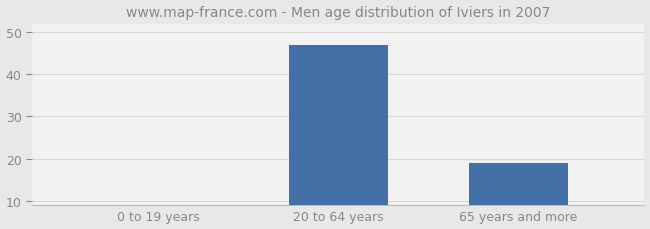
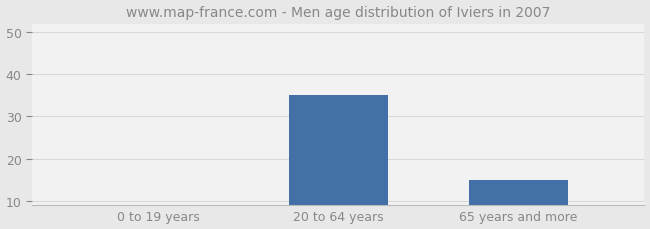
20 to 64 years: 47 -> 35
65 years and more: 19 -> 15
